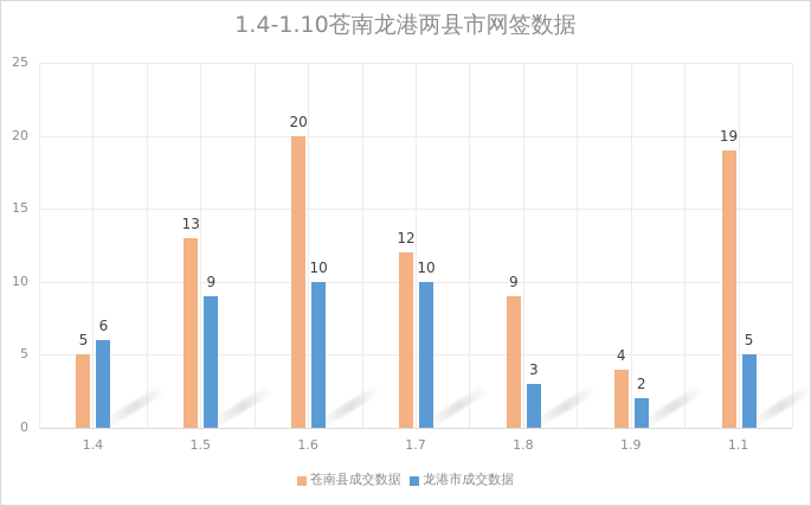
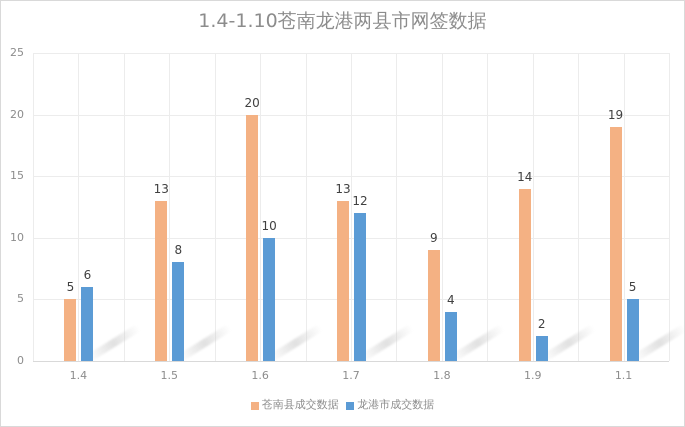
龙港市成交数据/1.5: 9 -> 8
苍南县成交数据/1.7: 12 -> 13
龙港市成交数据/1.7: 10 -> 12
龙港市成交数据/1.8: 3 -> 4
苍南县成交数据/1.9: 4 -> 14
